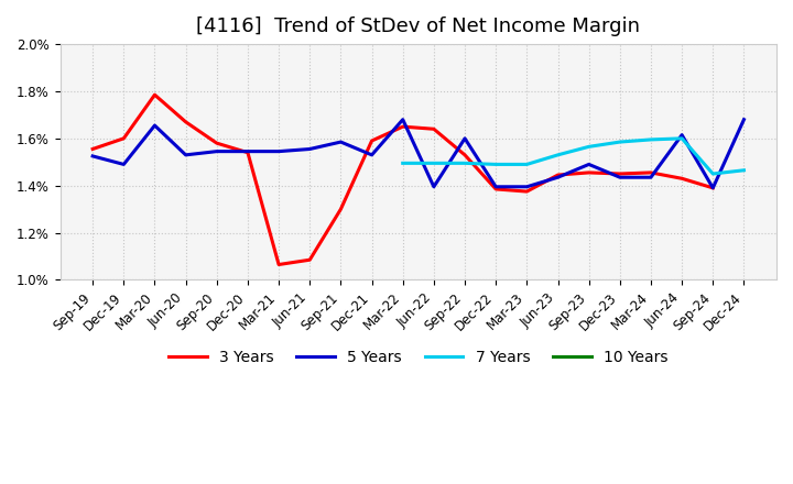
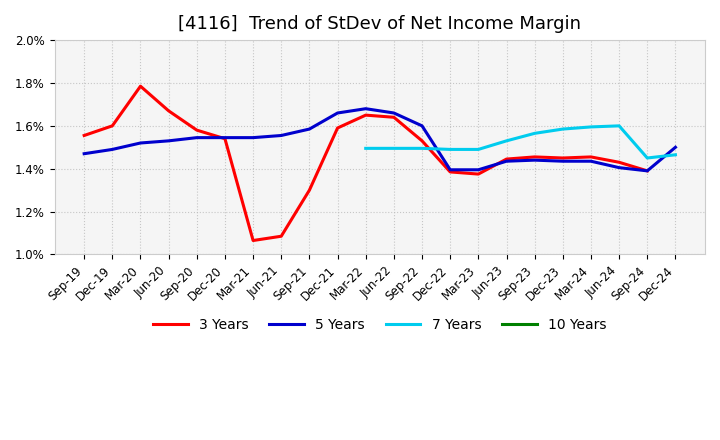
5 Years/Sep-19: 1.525% -> 1.470%
5 Years/Mar-20: 1.655% -> 1.520%
5 Years/Dec-21: 1.530% -> 1.660%
5 Years/Jun-22: 1.395% -> 1.660%
5 Years/Sep-23: 1.490% -> 1.440%
5 Years/Jun-24: 1.615% -> 1.405%
5 Years/Dec-24: 1.680% -> 1.500%
